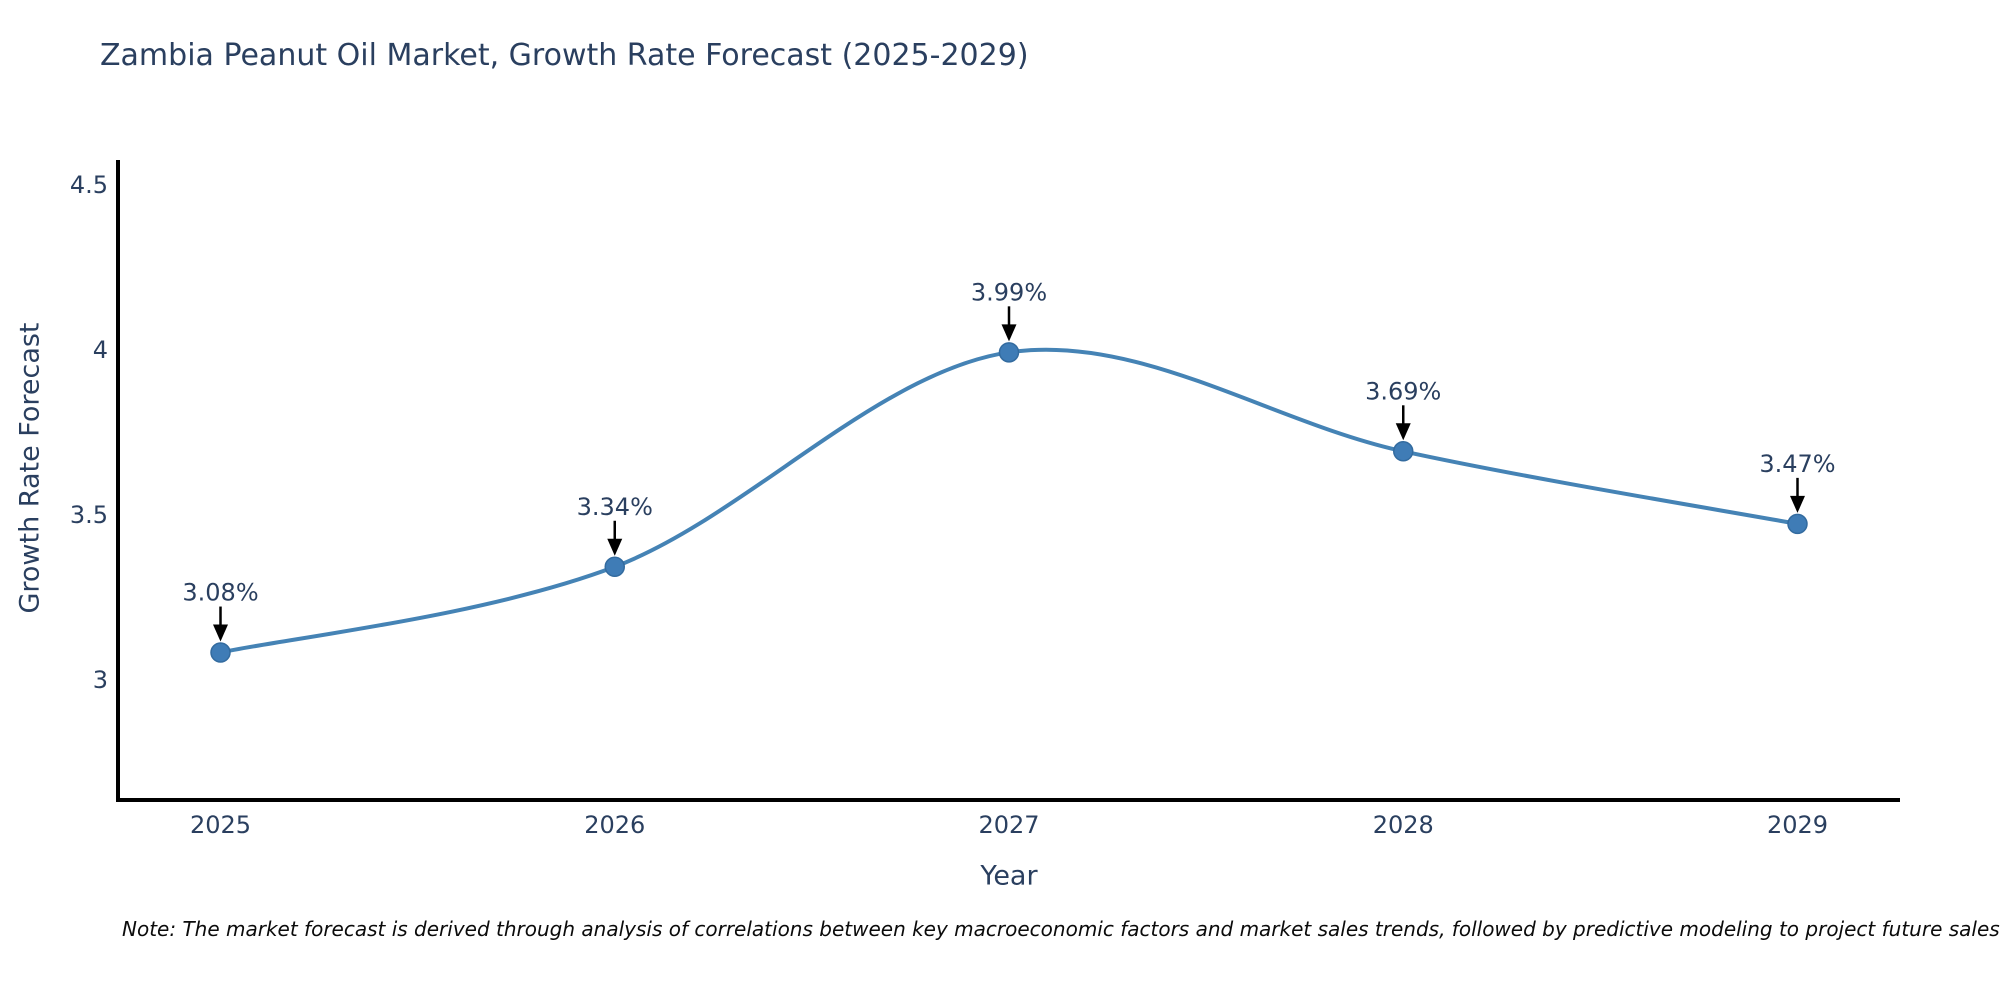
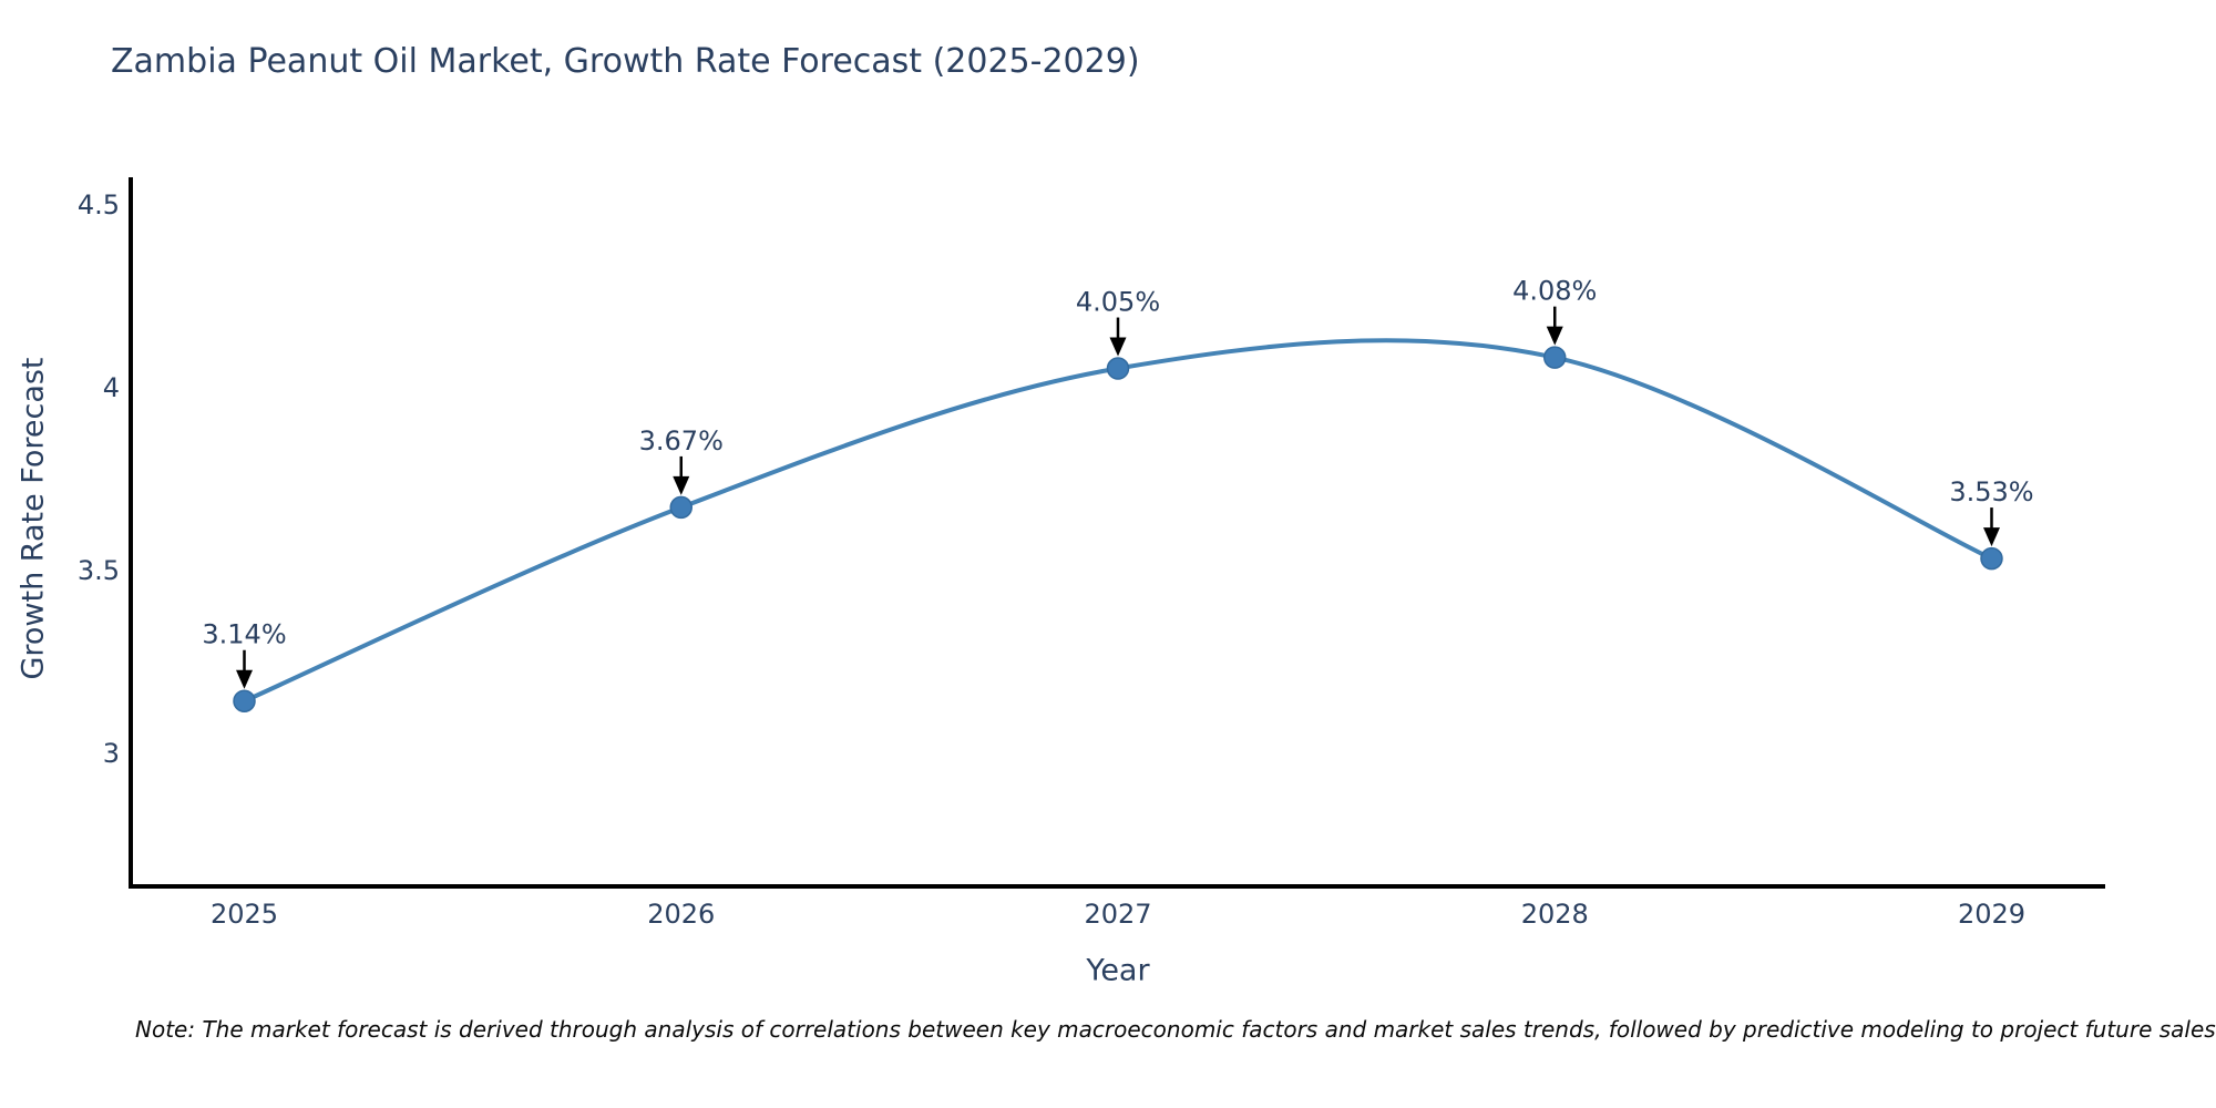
2025: 3.08% -> 3.14%
2026: 3.34% -> 3.67%
2027: 3.99% -> 4.05%
2028: 3.69% -> 4.08%
2029: 3.47% -> 3.53%
